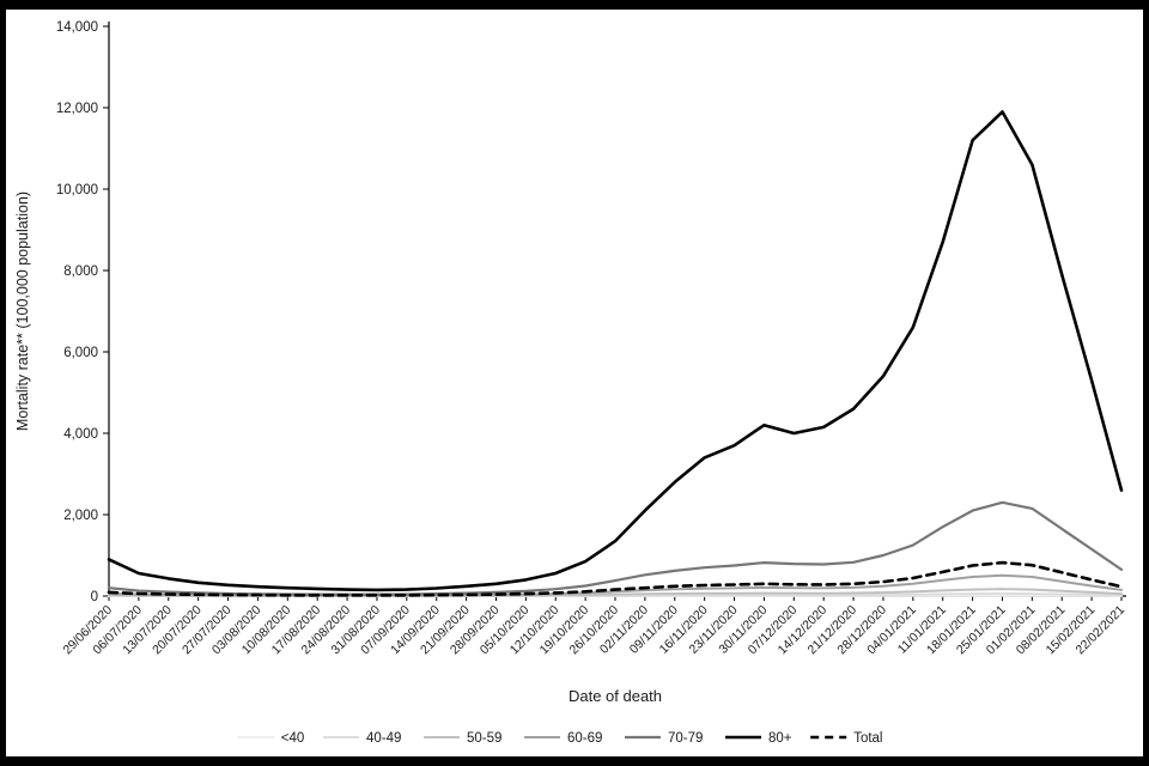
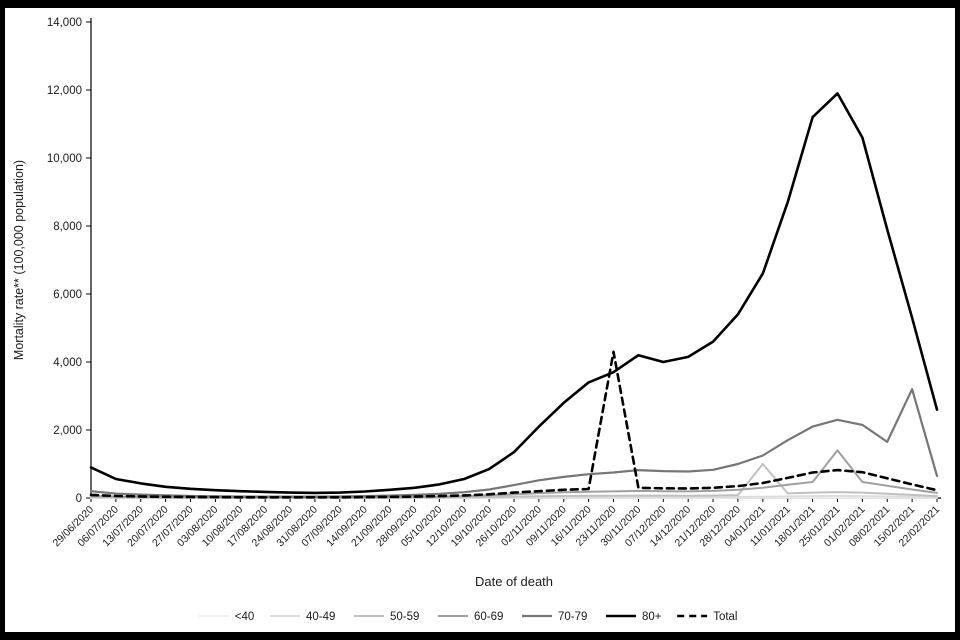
Total/23/11/2020: 300 -> 4300
50-59/04/01/2021: 100 -> 1000
60-69/25/01/2021: 500 -> 1400
70-79/15/02/2021: 1200 -> 3200
